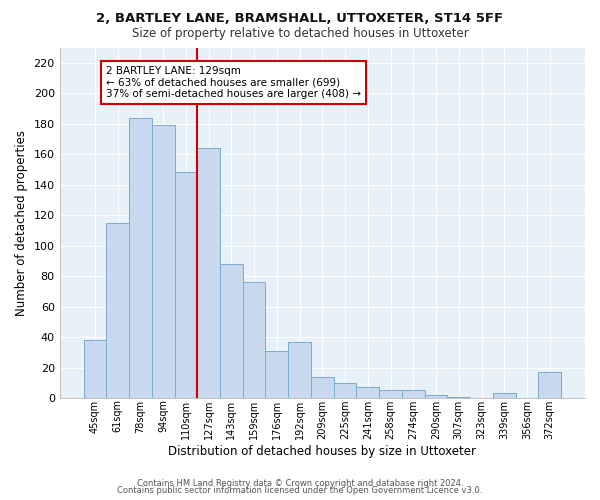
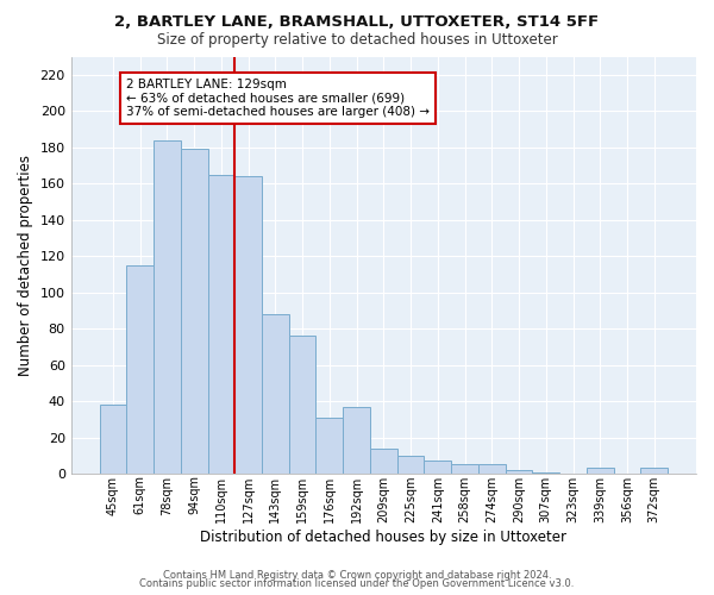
110sqm: 148 -> 165
372sqm: 17 -> 3
